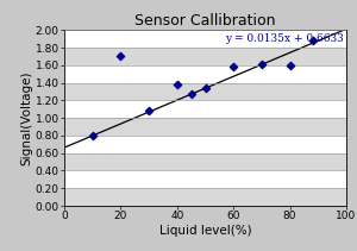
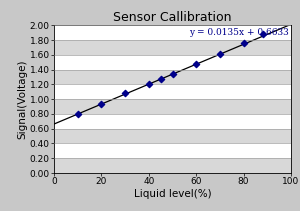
20: 1.70 -> 0.94
40: 1.38 -> 1.21
60: 1.58 -> 1.47
80: 1.60 -> 1.76
